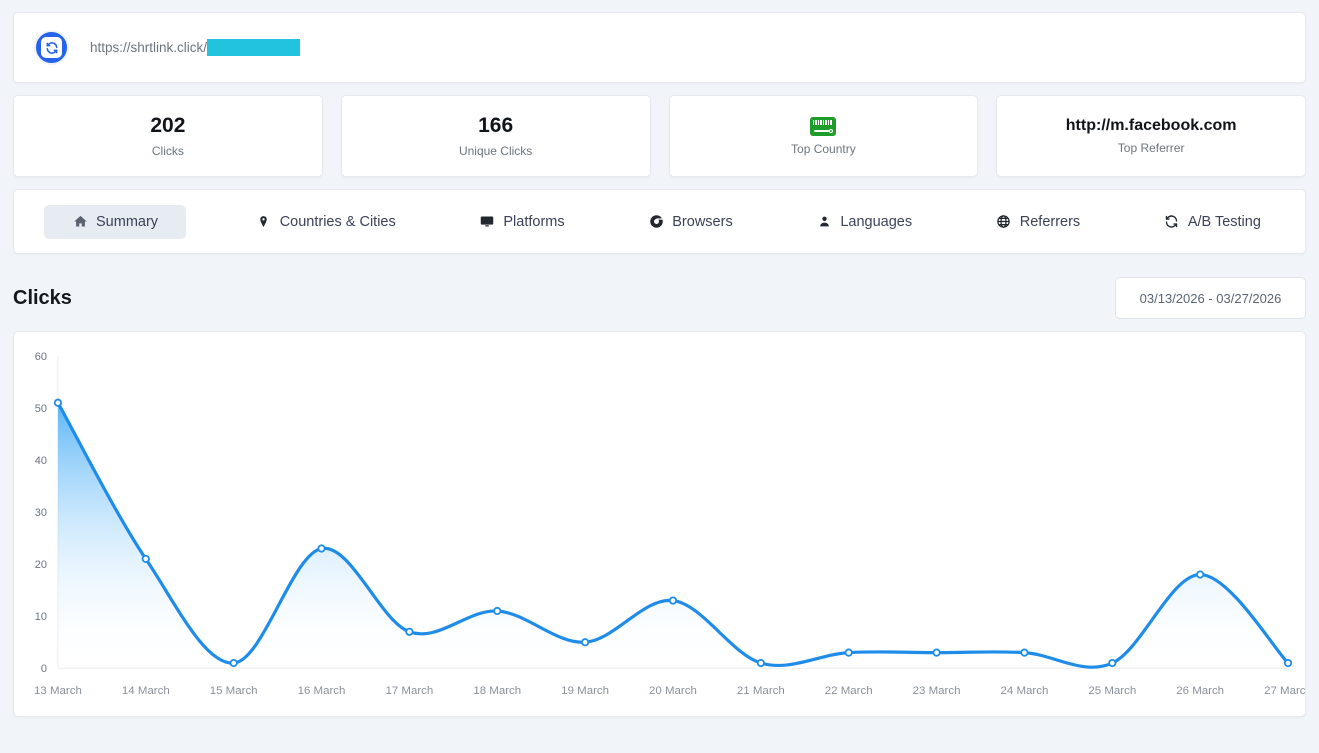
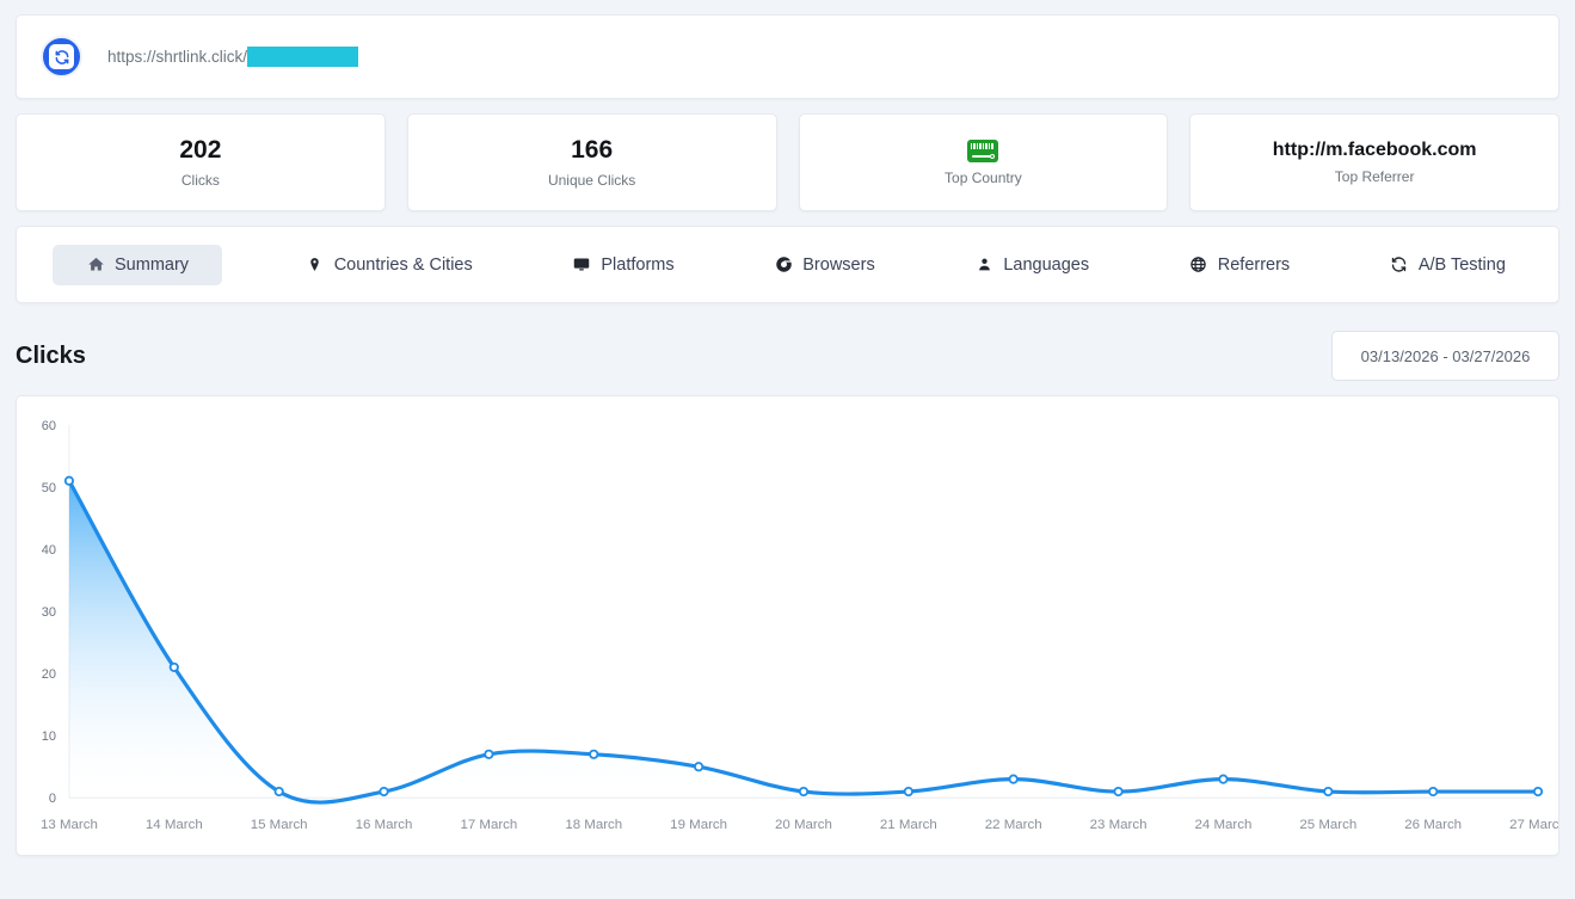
16 March: 23 -> 1
18 March: 11 -> 7
20 March: 13 -> 1
23 March: 3 -> 1
26 March: 18 -> 1
